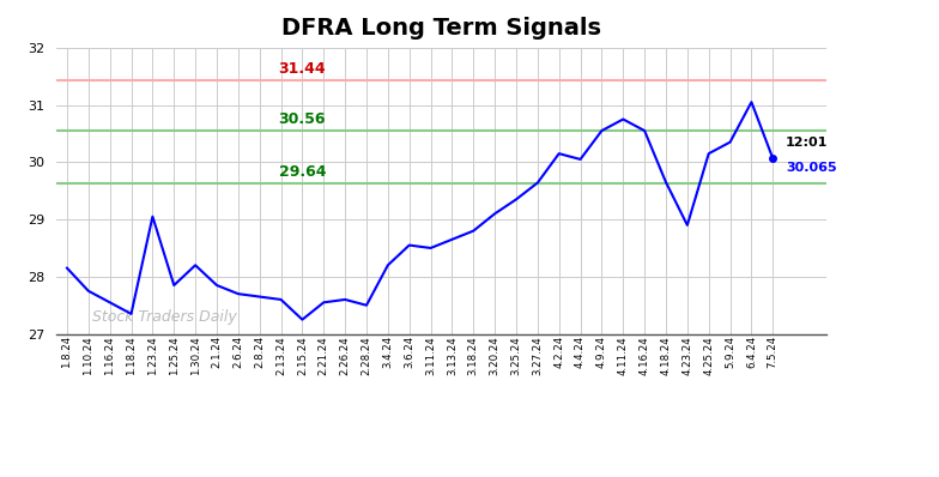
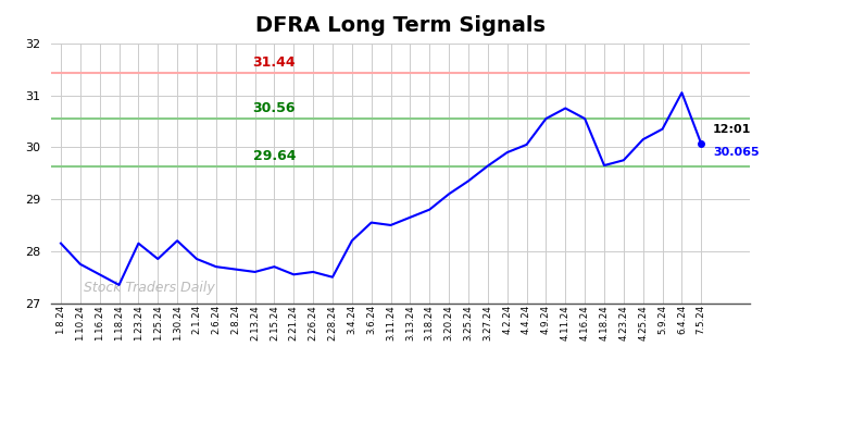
1.23.24: 29.05 -> 28.15
2.15.24: 27.25 -> 27.70
4.2.24: 30.15 -> 29.90
4.23.24: 28.90 -> 29.75
